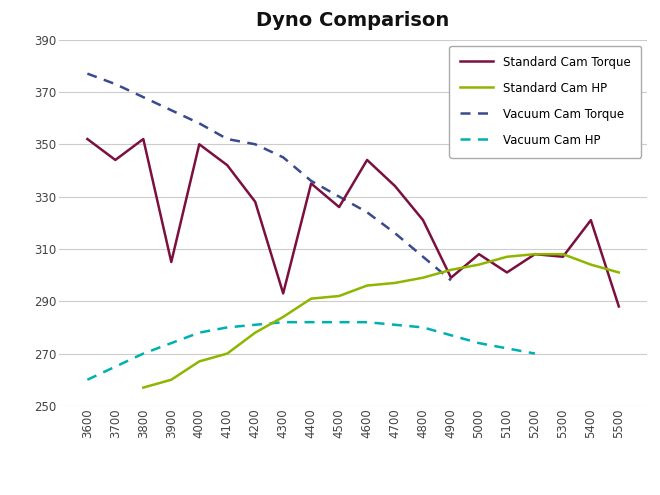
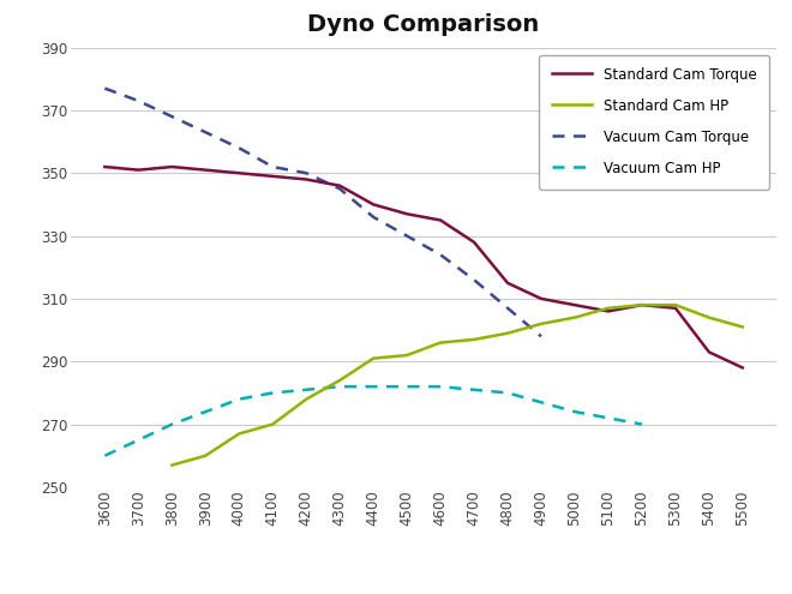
Standard Cam Torque/3700: 344 -> 351
Standard Cam Torque/3900: 305 -> 351
Standard Cam Torque/4100: 342 -> 349
Standard Cam Torque/4200: 328 -> 348
Standard Cam Torque/4300: 293 -> 346
Standard Cam Torque/4400: 335 -> 340
Standard Cam Torque/4500: 326 -> 337
Standard Cam Torque/4600: 344 -> 335
Standard Cam Torque/4700: 334 -> 328
Standard Cam Torque/4800: 321 -> 315
Standard Cam Torque/4900: 299 -> 310
Standard Cam Torque/5100: 301 -> 306
Standard Cam Torque/5400: 321 -> 293
